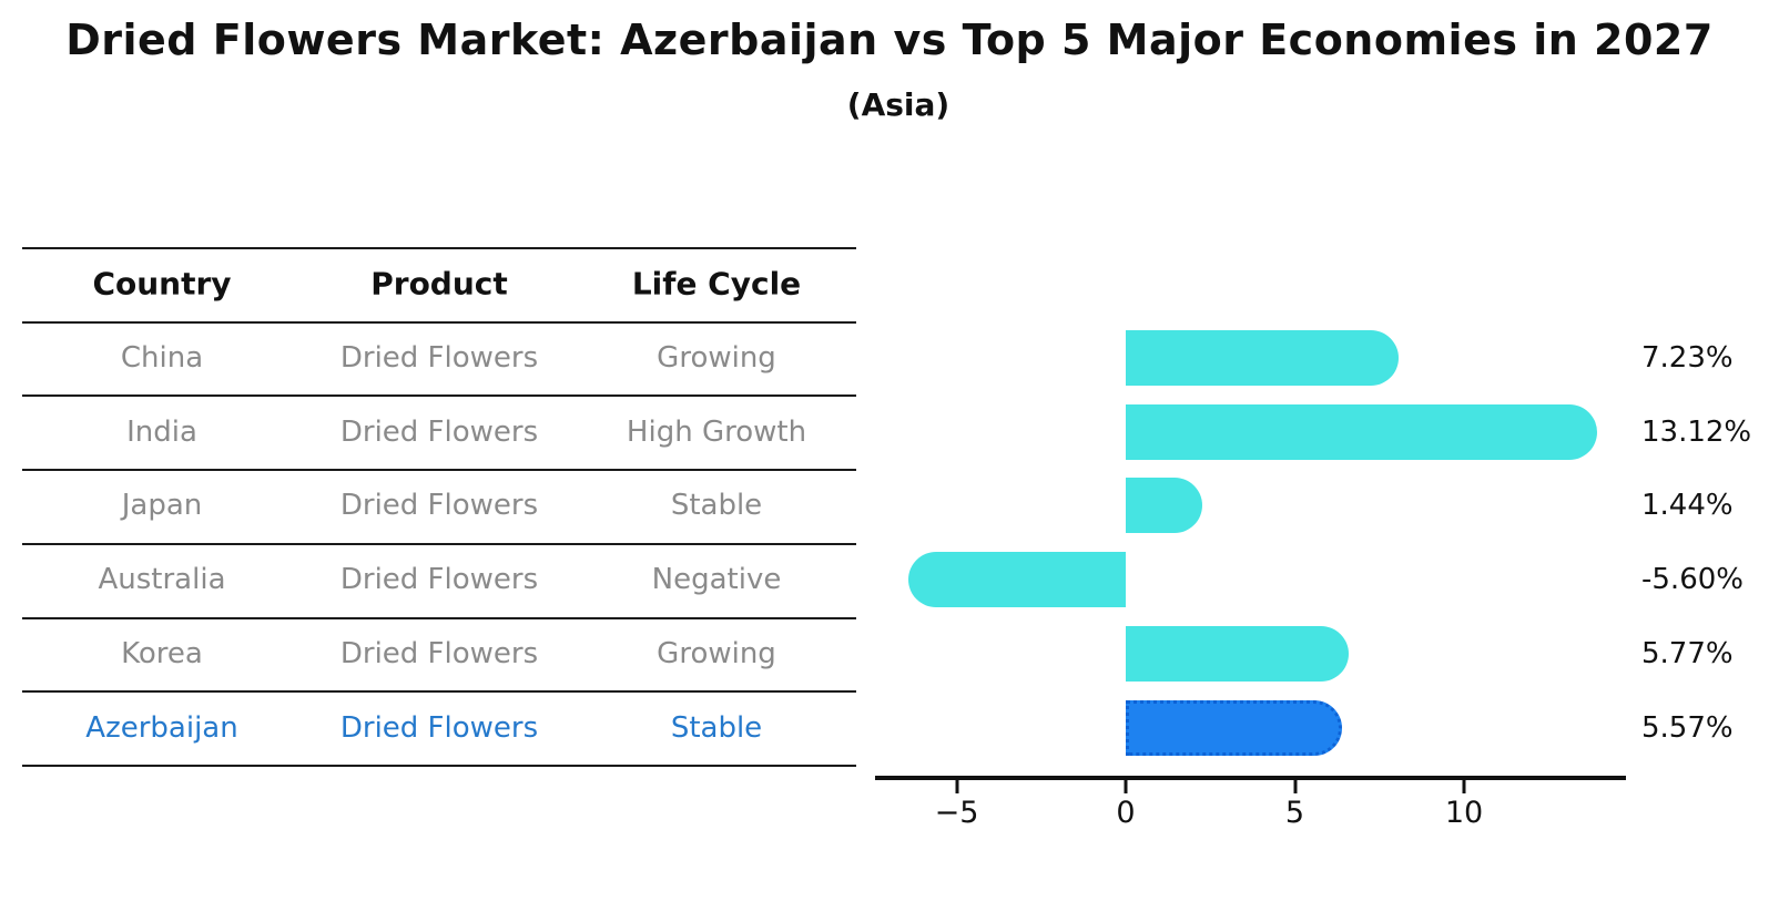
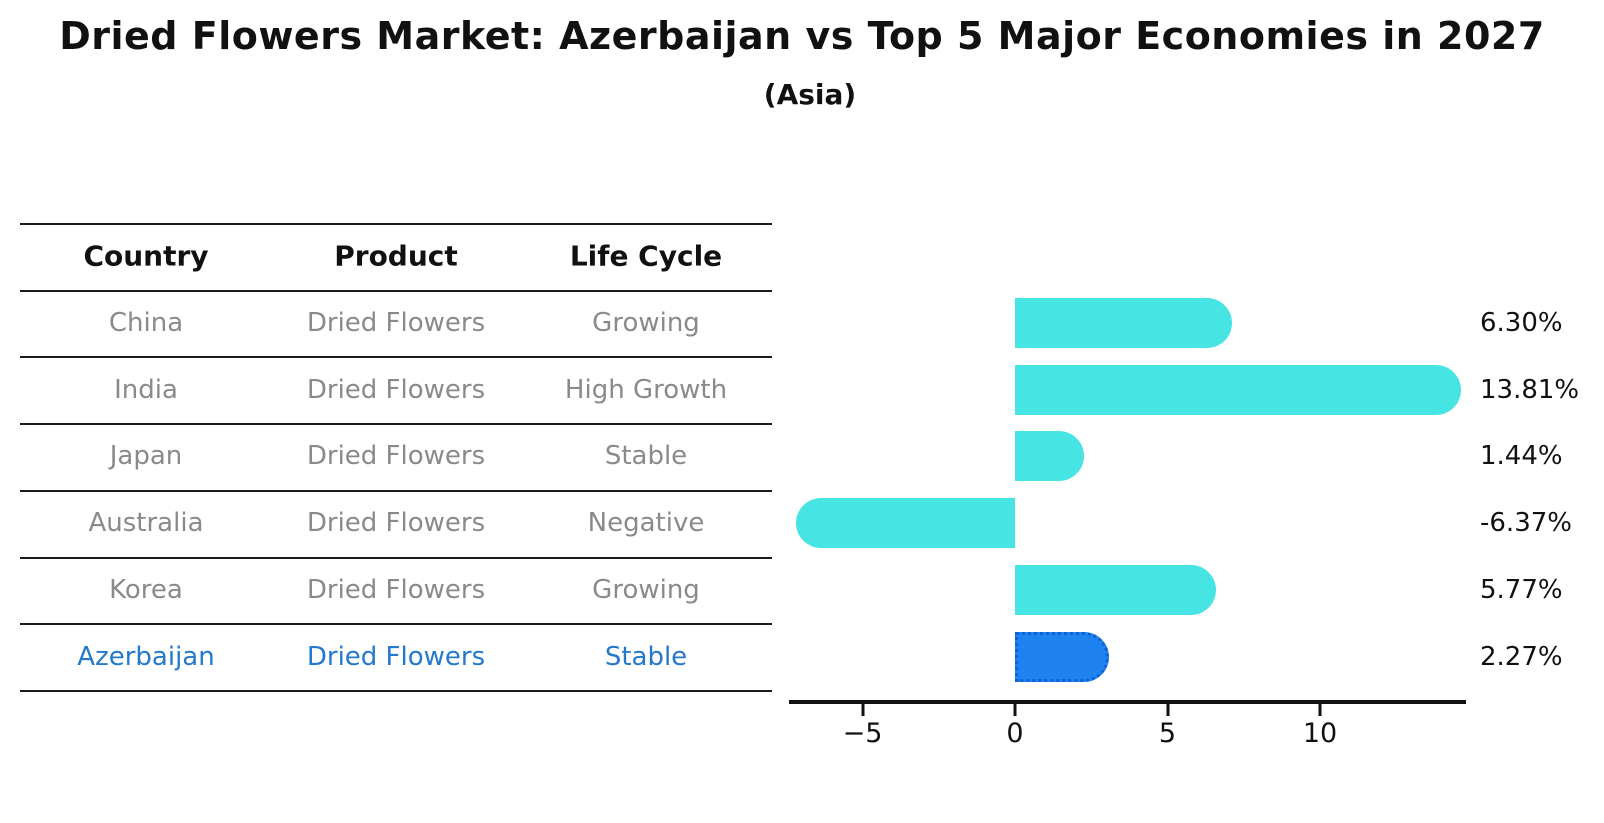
China: 7.23% -> 6.30%
India: 13.12% -> 13.81%
Australia: -5.60% -> -6.37%
Azerbaijan: 5.57% -> 2.27%
